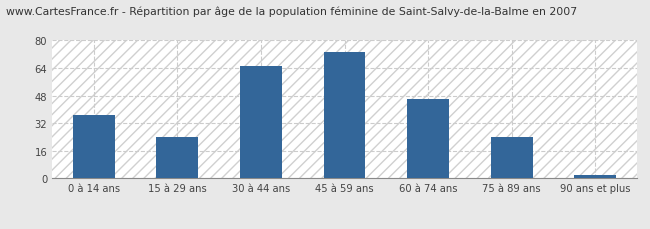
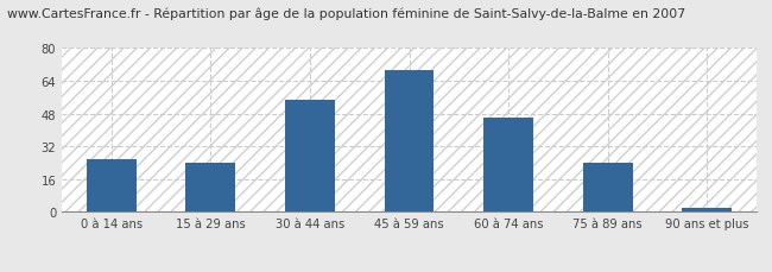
0 à 14 ans: 37 -> 26
30 à 44 ans: 65 -> 55
45 à 59 ans: 73 -> 69
